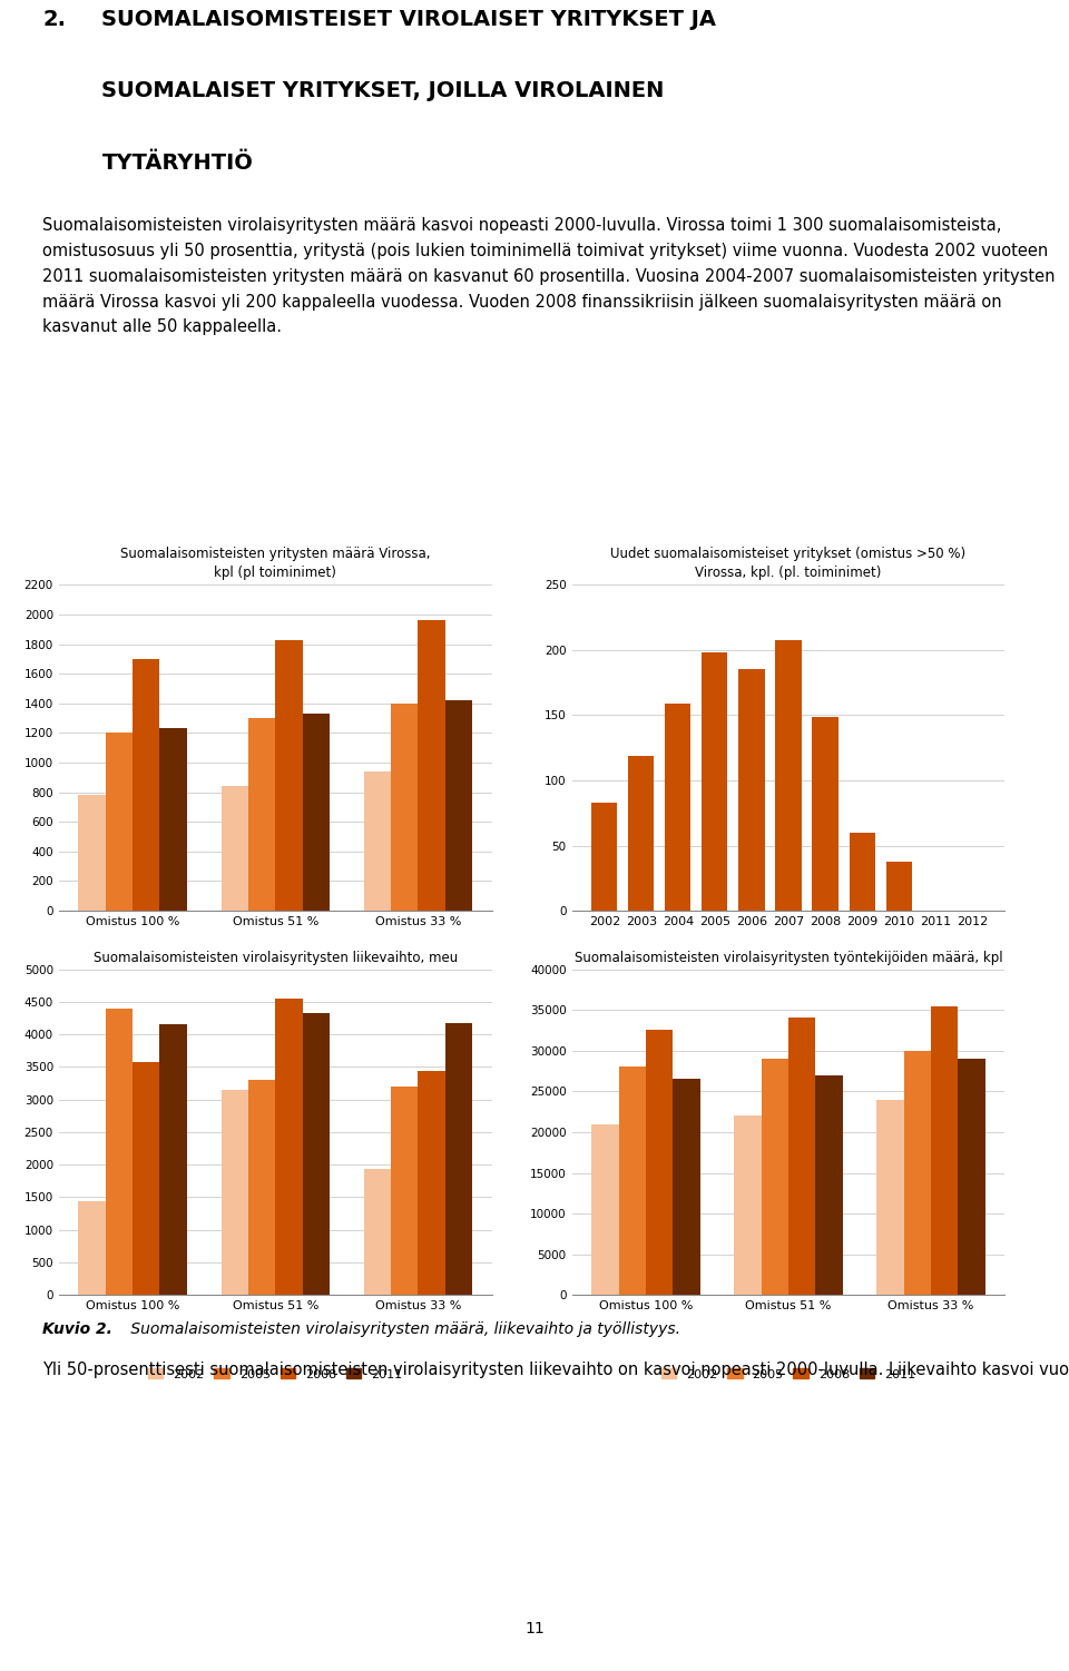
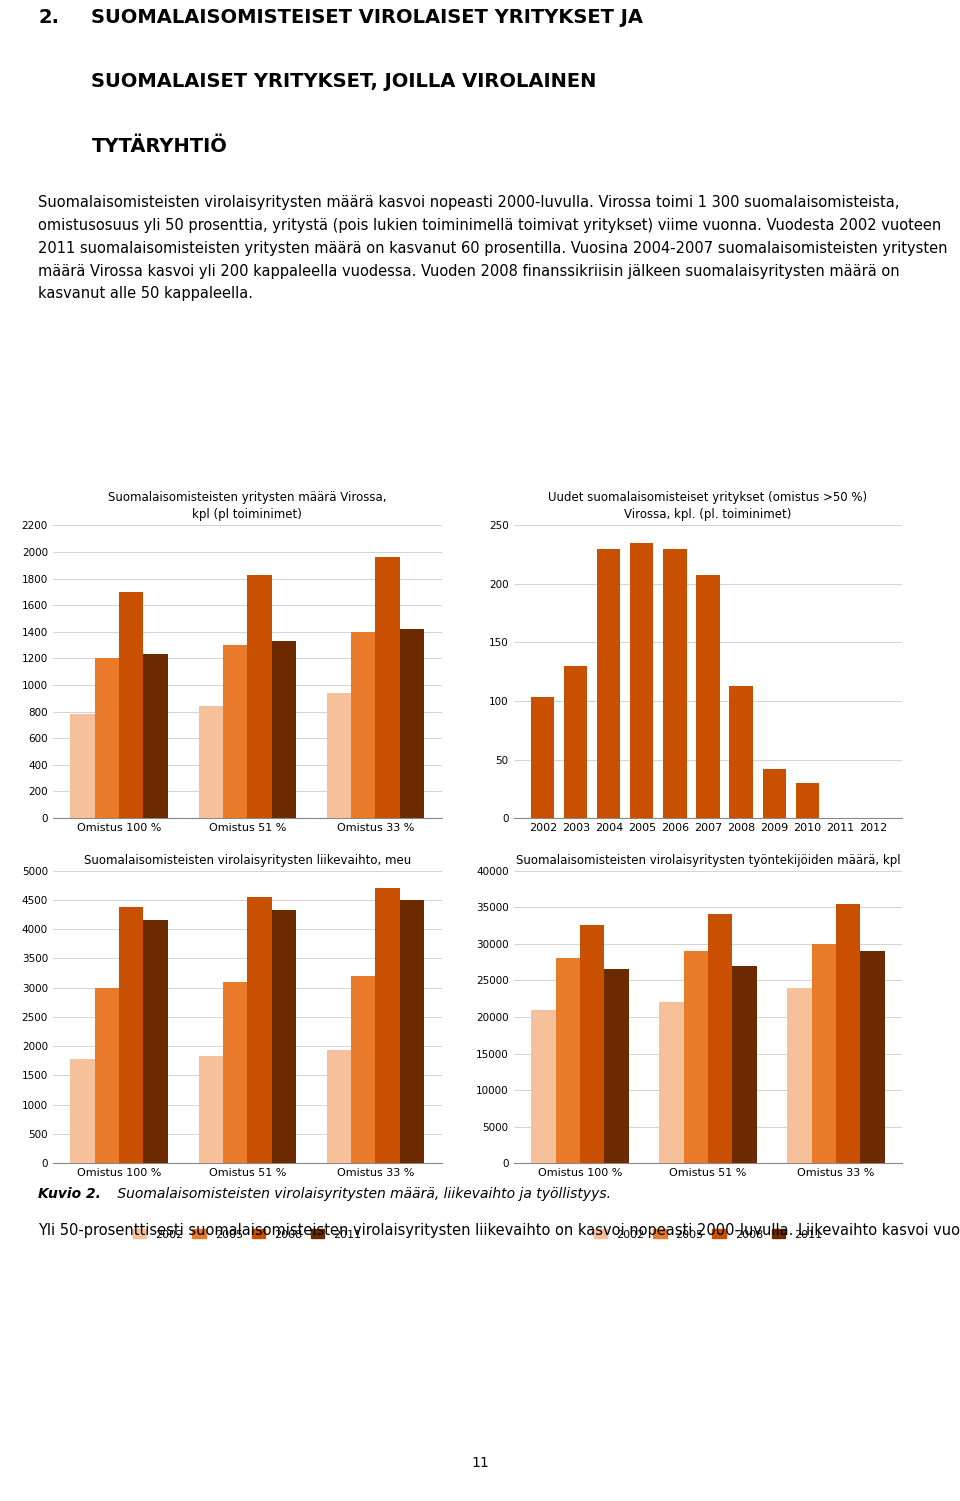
2002: 83 -> 103
2003: 119 -> 130
2004: 159 -> 230
2005: 198 -> 235
2006: 185 -> 230
2008: 149 -> 113
2009: 60 -> 42
2010: 38 -> 30
Suomalaisomisteisten virolaisyritysten liikevaihto, meu/2002/Omistus 100 %: 1440 -> 1780
Suomalaisomisteisten virolaisyritysten liikevaihto, meu/2005/Omistus 100 %: 4400 -> 3000
Suomalaisomisteisten virolaisyritysten liikevaihto, meu/2008/Omistus 100 %: 3580 -> 4380
Suomalaisomisteisten virolaisyritysten liikevaihto, meu/2002/Omistus 51 %: 3140 -> 1830
Suomalaisomisteisten virolaisyritysten liikevaihto, meu/2005/Omistus 51 %: 3300 -> 3100
Suomalaisomisteisten virolaisyritysten liikevaihto, meu/2008/Omistus 33 %: 3440 -> 4700
Suomalaisomisteisten virolaisyritysten liikevaihto, meu/2011/Omistus 33 %: 4180 -> 4490
